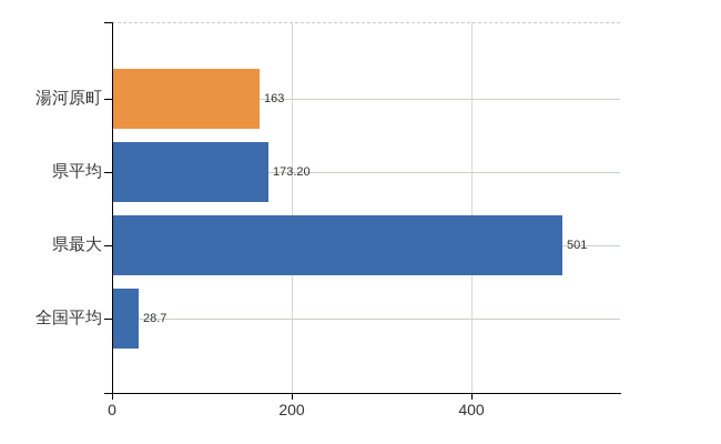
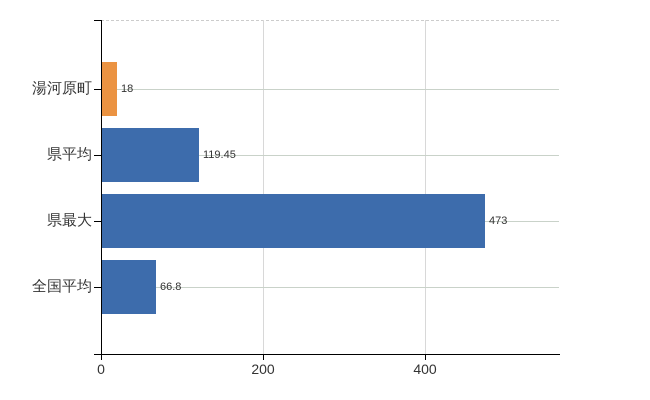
湯河原町: 163 -> 18
県平均: 173.20 -> 119.45
県最大: 501 -> 473
全国平均: 28.7 -> 66.8
